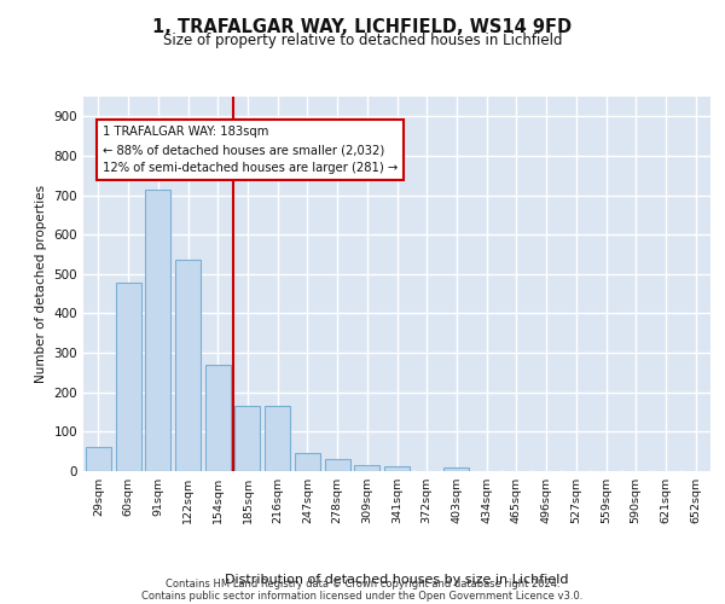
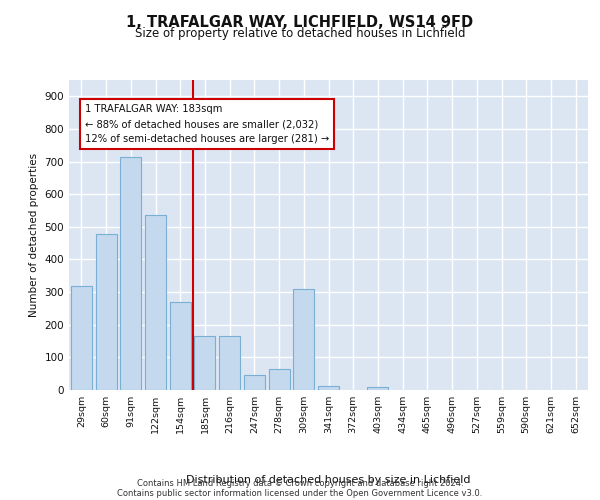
29sqm: 62 -> 320
278sqm: 30 -> 65
309sqm: 15 -> 310
